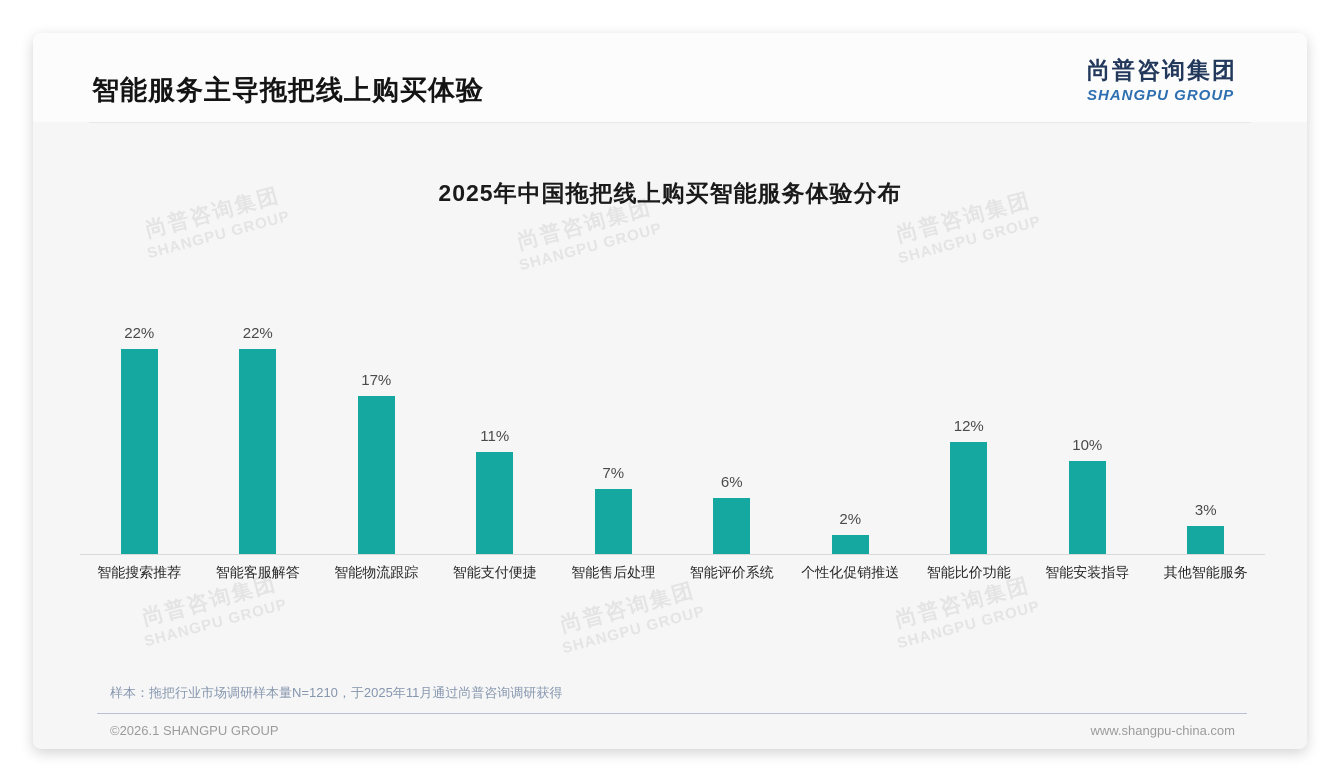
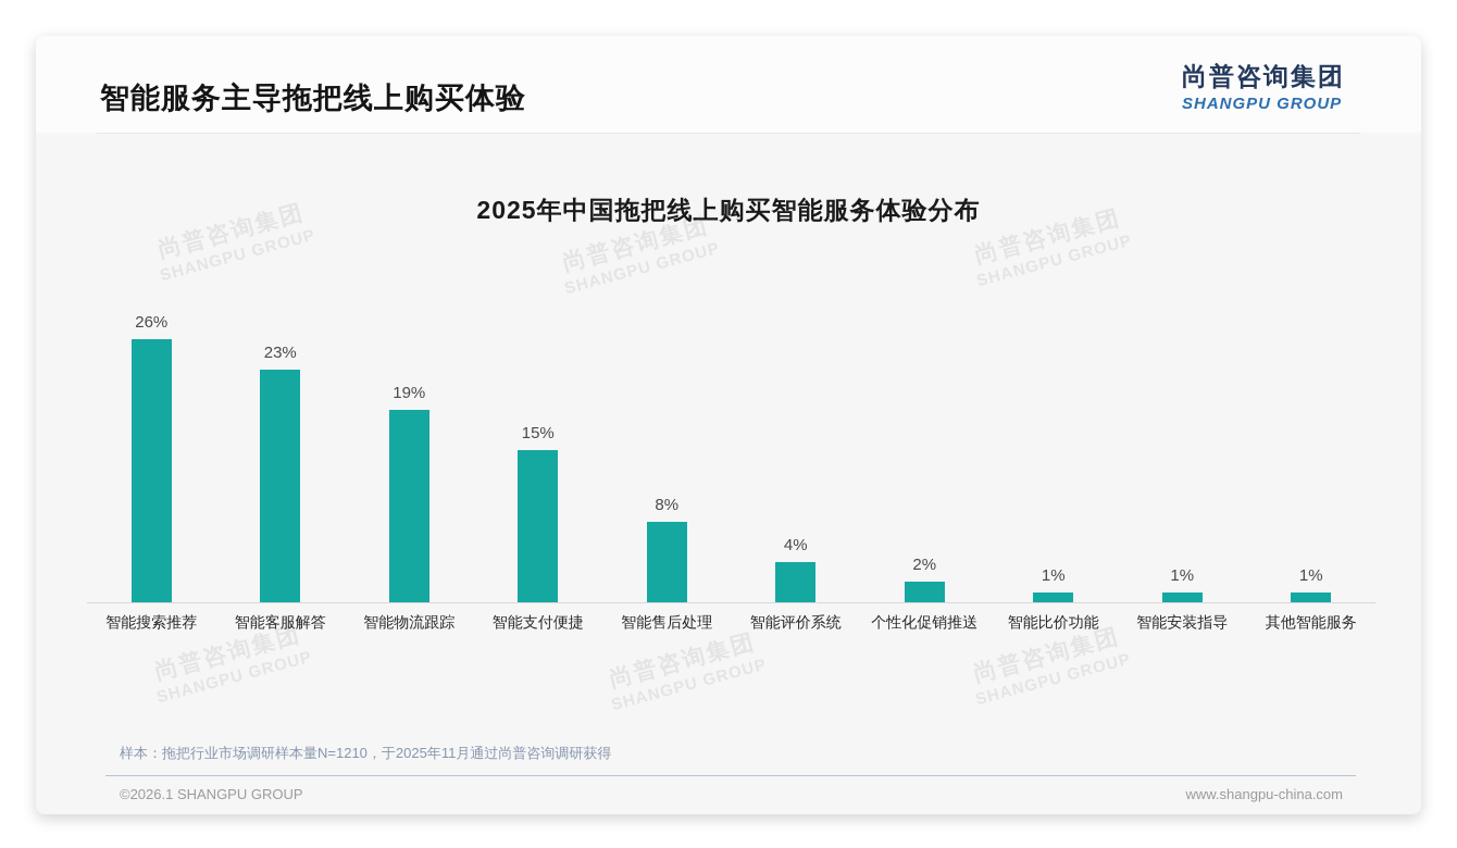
智能搜索推荐: 22% -> 26%
智能客服解答: 22% -> 23%
智能物流跟踪: 17% -> 19%
智能支付便捷: 11% -> 15%
智能售后处理: 7% -> 8%
智能评价系统: 6% -> 4%
智能比价功能: 12% -> 1%
智能安装指导: 10% -> 1%
其他智能服务: 3% -> 1%
